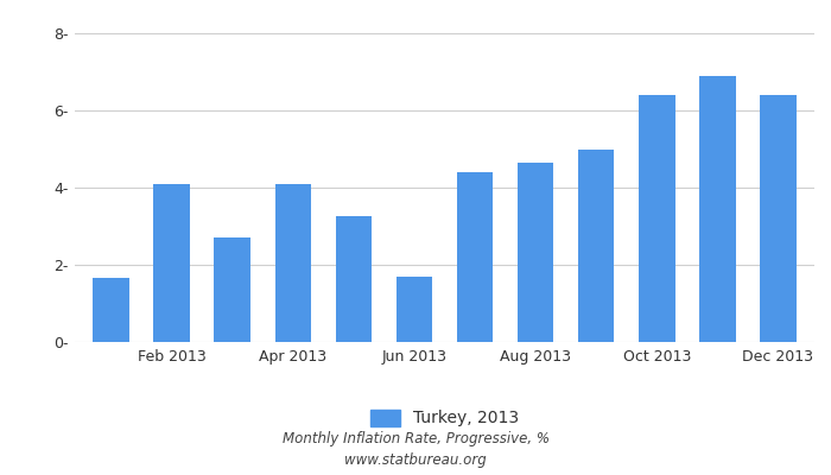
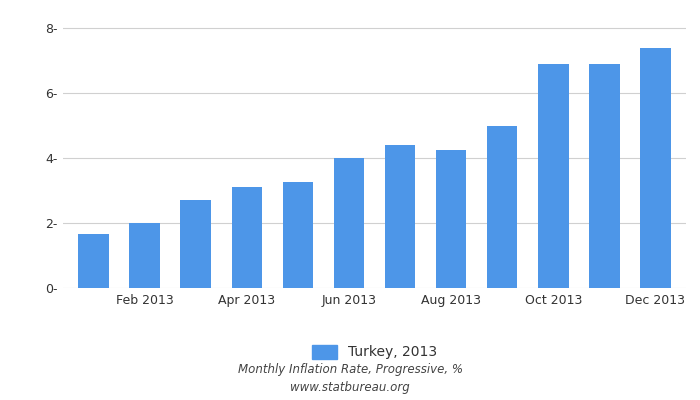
Feb 2013: 4.10- -> 2.00-
Apr 2013: 4.10- -> 3.10-
Jun 2013: 1.70- -> 4.01-
Aug 2013: 4.65- -> 4.25-
Oct 2013: 6.40- -> 6.90-
Dec 2013: 6.40- -> 7.40-
